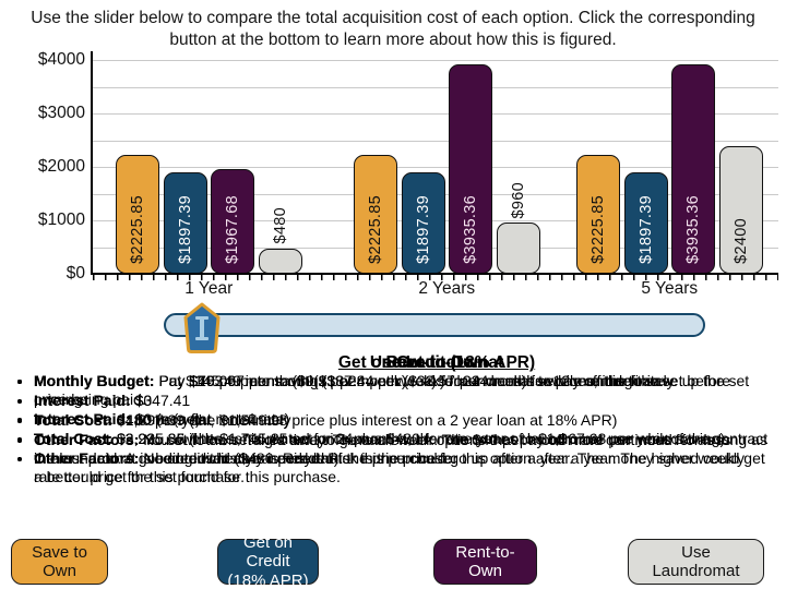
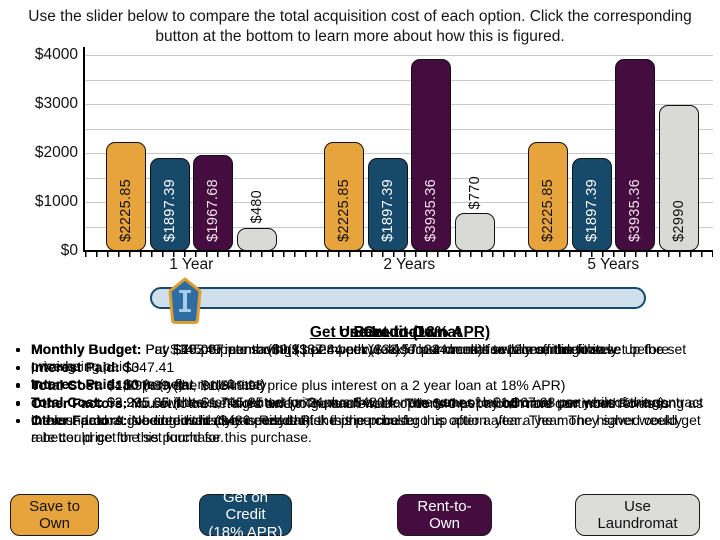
Use Laundromat/2 Years: $960 -> $770
Use Laundromat/5 Years: $2400 -> $2990
